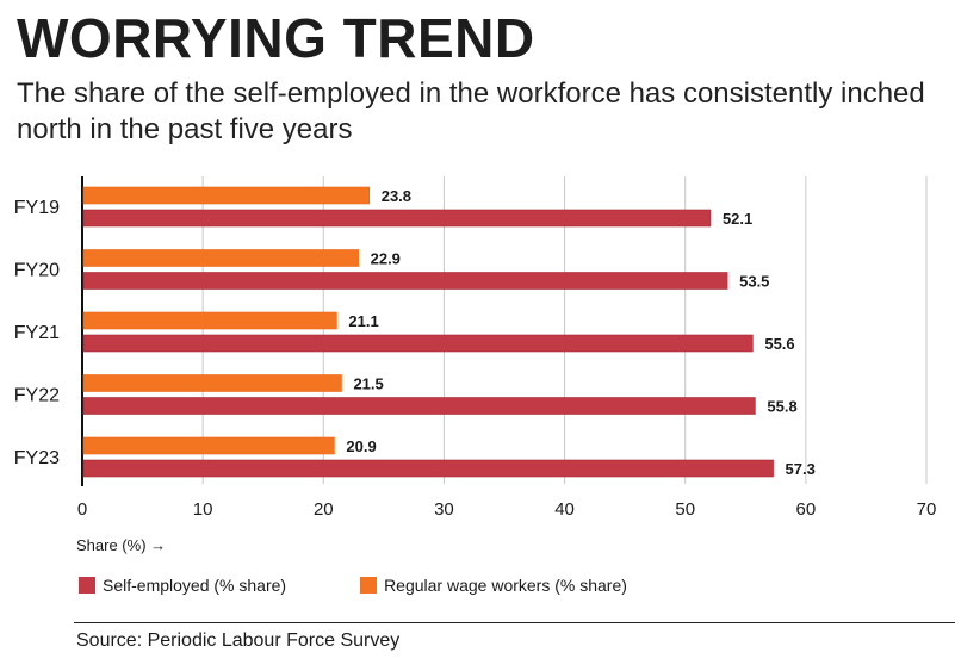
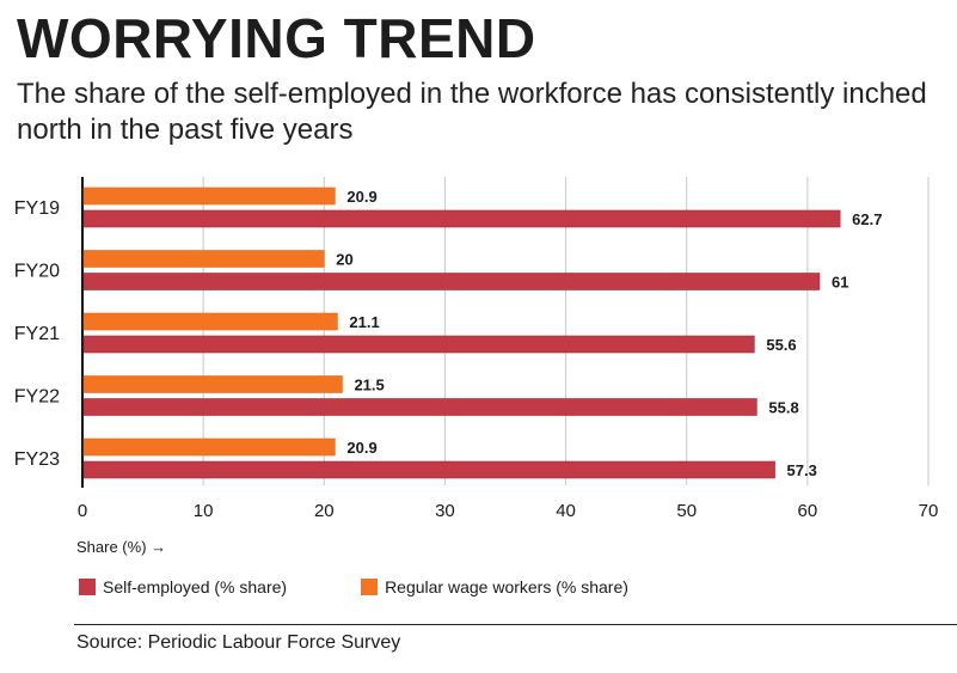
Regular wage workers (% share)/FY19: 23.8 -> 20.9
Self-employed (% share)/FY19: 52.1 -> 62.7
Regular wage workers (% share)/FY20: 22.9 -> 20
Self-employed (% share)/FY20: 53.5 -> 61
